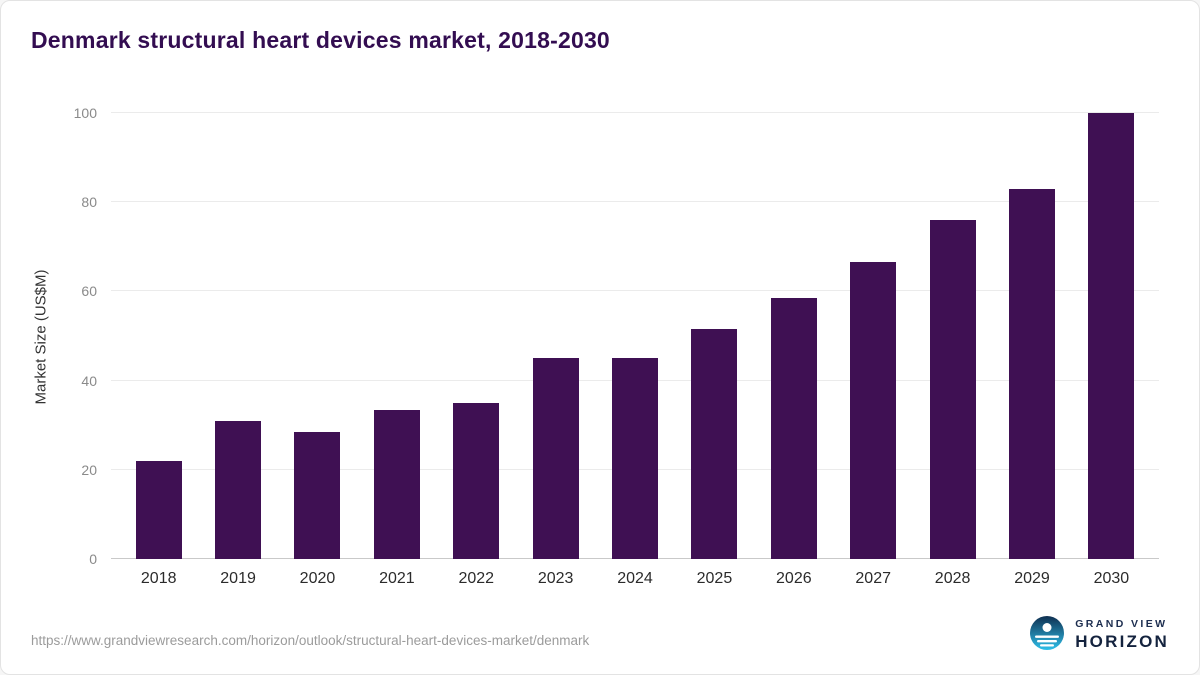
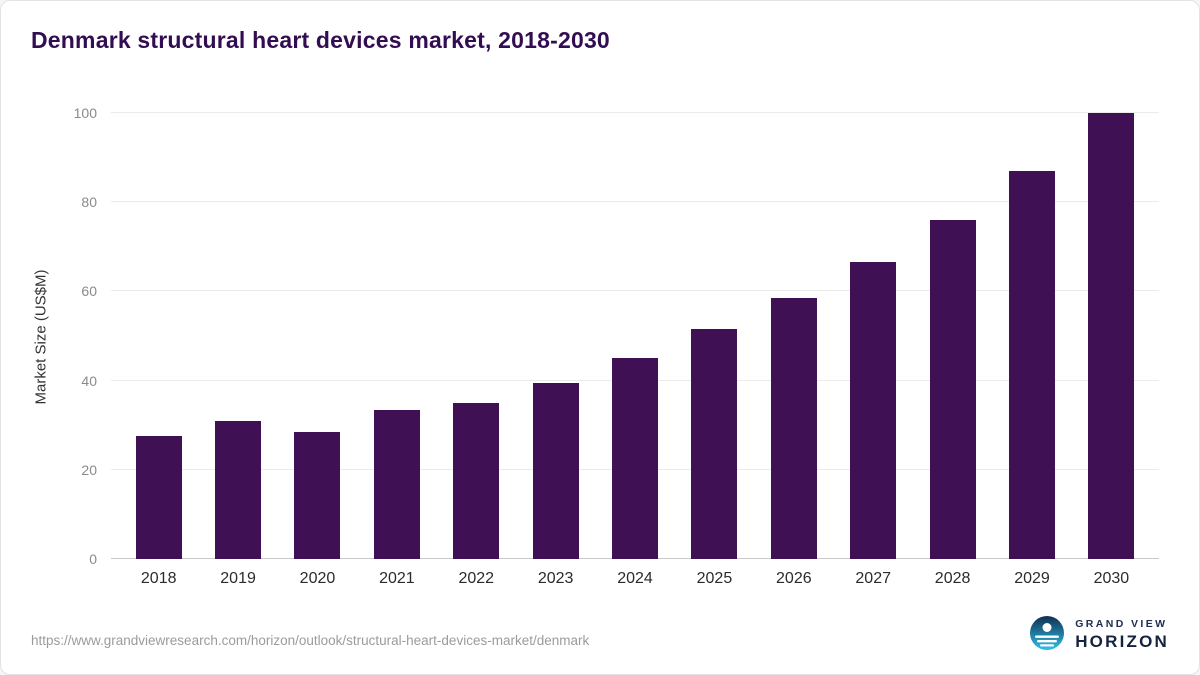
2018: 22 -> 28
2023: 45 -> 40
2029: 83 -> 87
